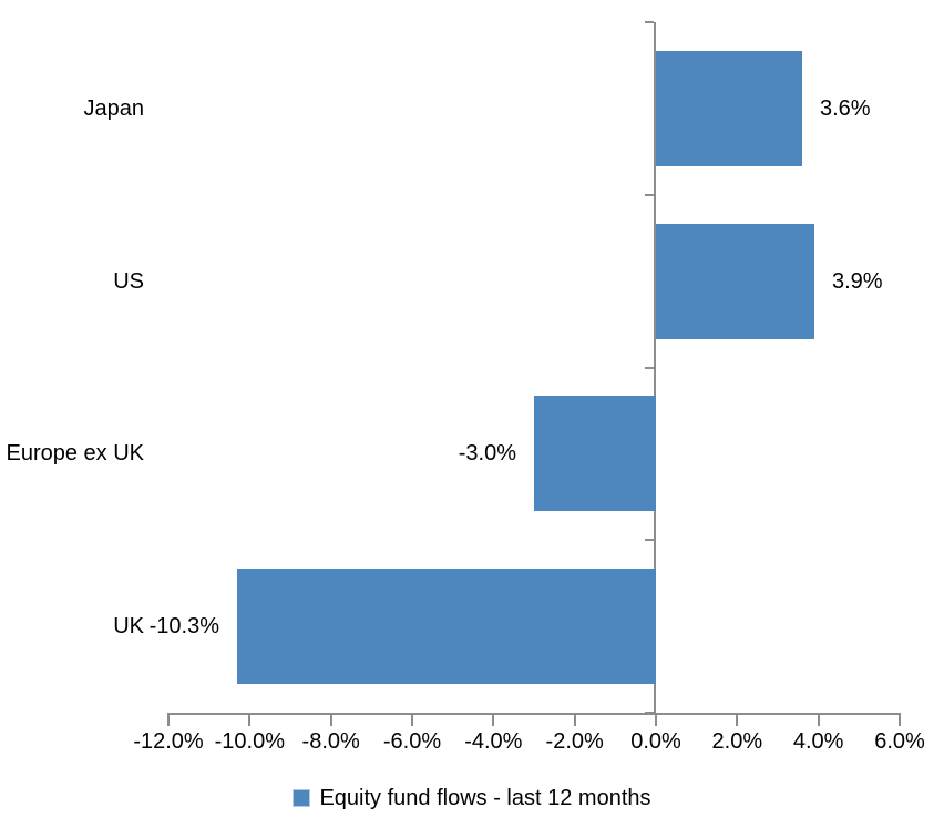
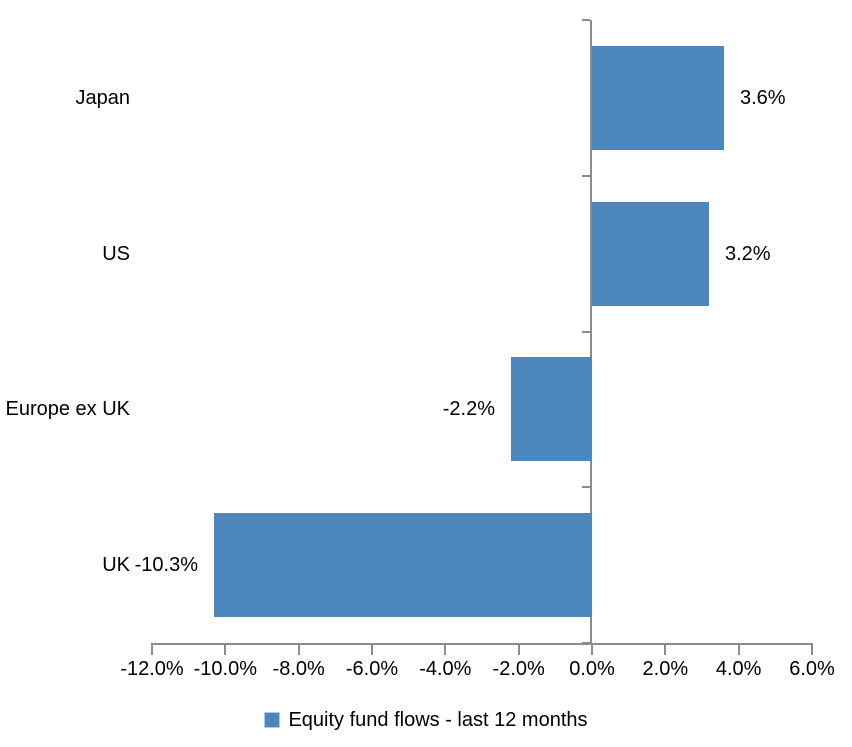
US: 3.9% -> 3.2%
Europe ex UK: -3.0% -> -2.2%
